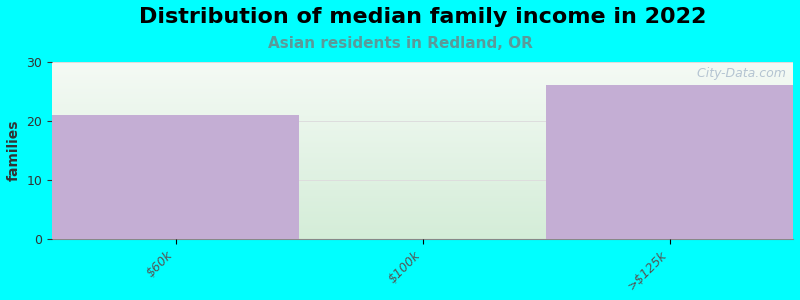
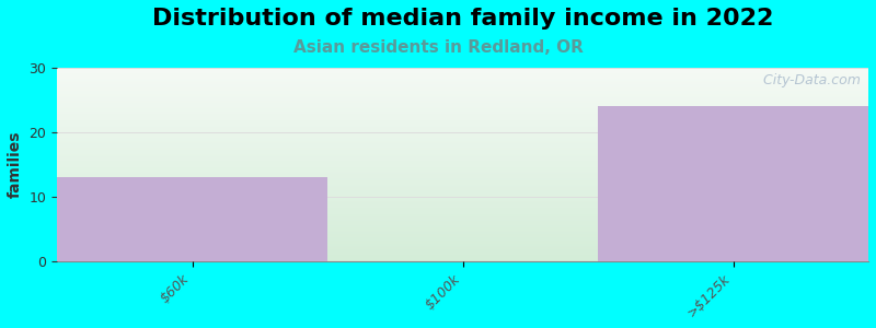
$60k: 21 -> 13
>$125k: 26 -> 24
